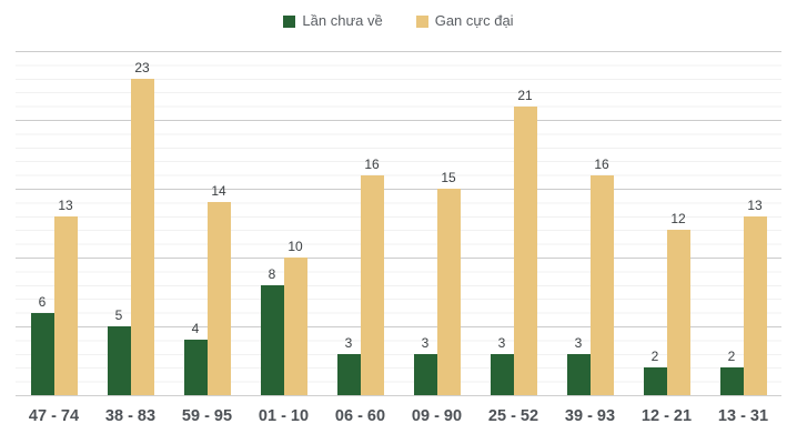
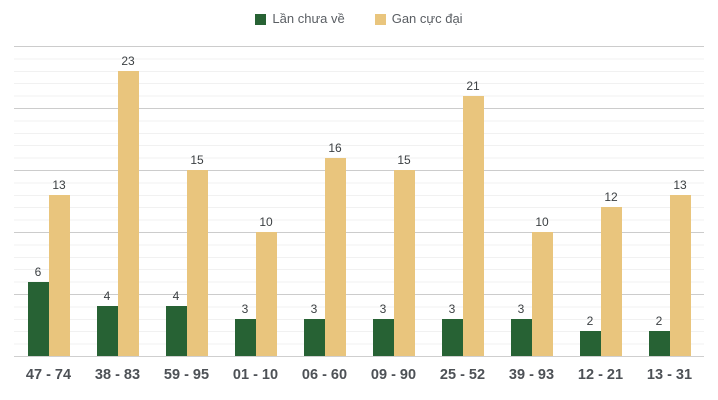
Lần chưa về/38 - 83: 5 -> 4
Gan cực đại/59 - 95: 14 -> 15
Lần chưa về/01 - 10: 8 -> 3
Gan cực đại/39 - 93: 16 -> 10
